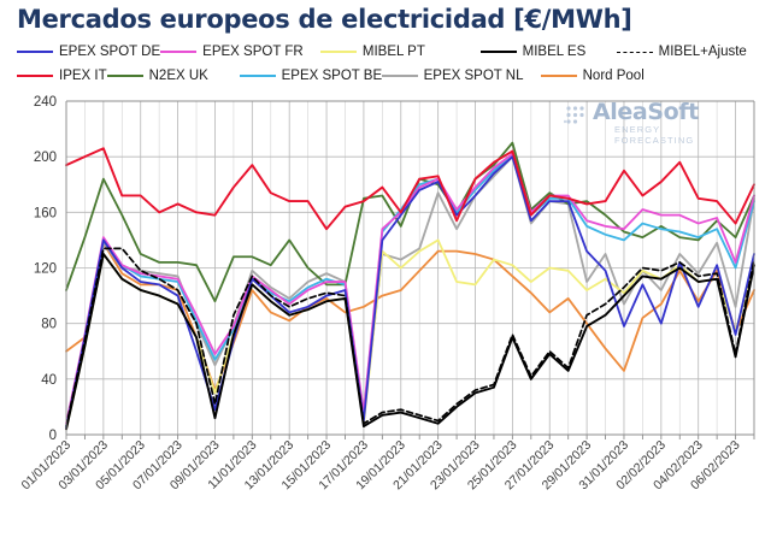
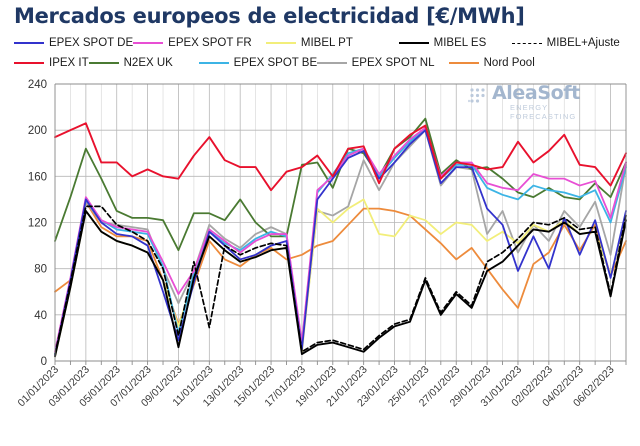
EPEX SPOT BE/09/01/2023: 54 -> 24
MIBEL+Ajuste/11/01/2023: 114 -> 29
